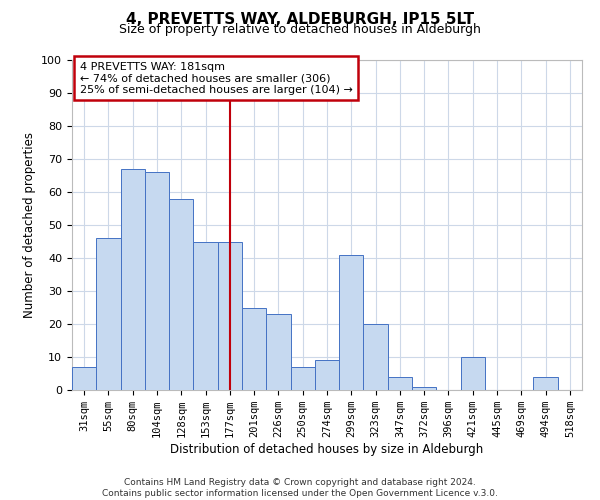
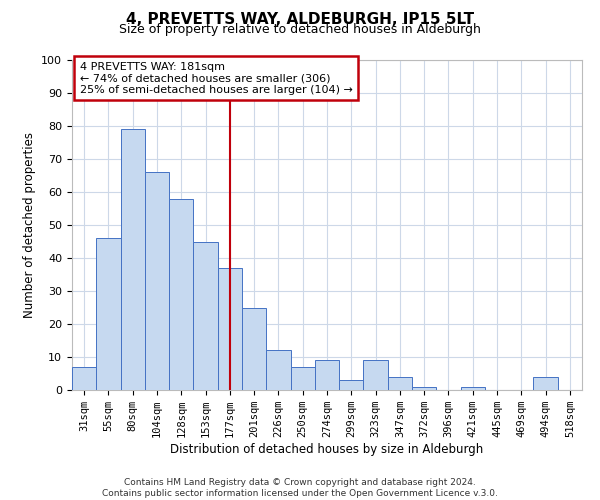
80sqm: 67 -> 79
177sqm: 45 -> 37
226sqm: 23 -> 12
299sqm: 41 -> 3
323sqm: 20 -> 9
421sqm: 10 -> 1
